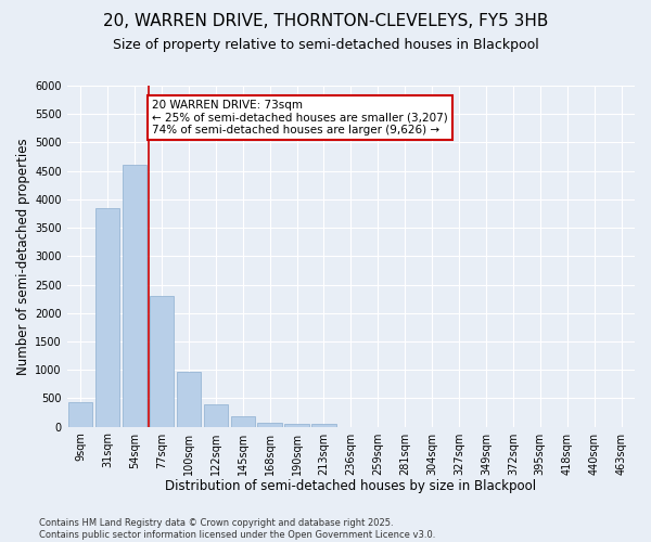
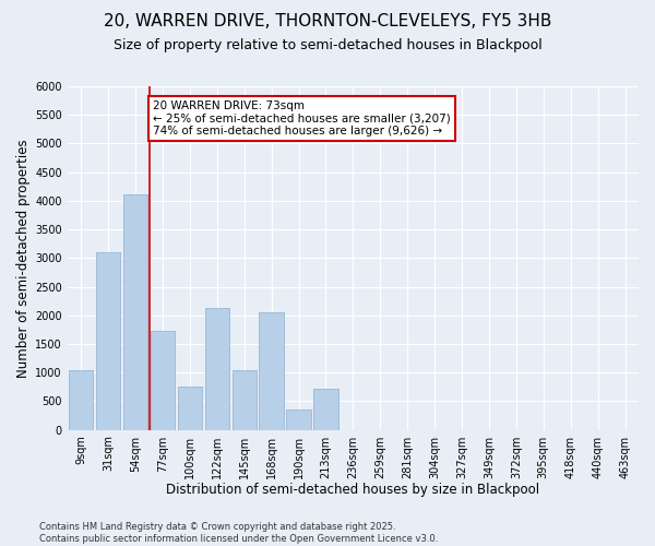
9sqm: 430 -> 1040
31sqm: 3850 -> 3100
54sqm: 4600 -> 4120
77sqm: 2300 -> 1720
100sqm: 970 -> 760
122sqm: 400 -> 2120
145sqm: 180 -> 1040
168sqm: 70 -> 2060
190sqm: 60 -> 360
213sqm: 50 -> 720
